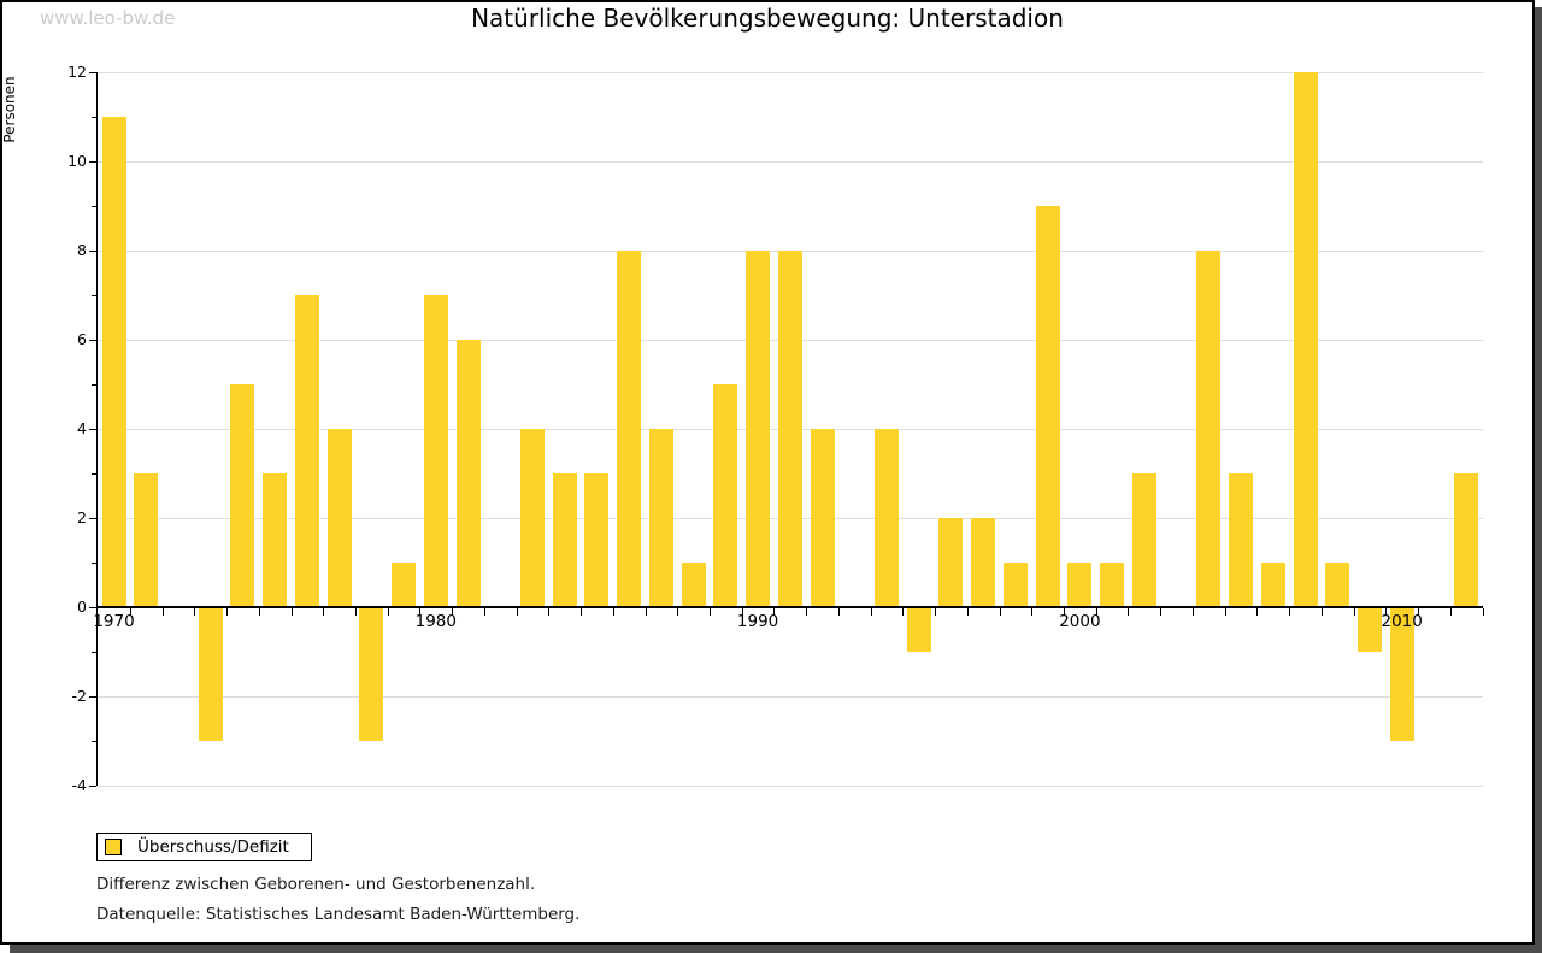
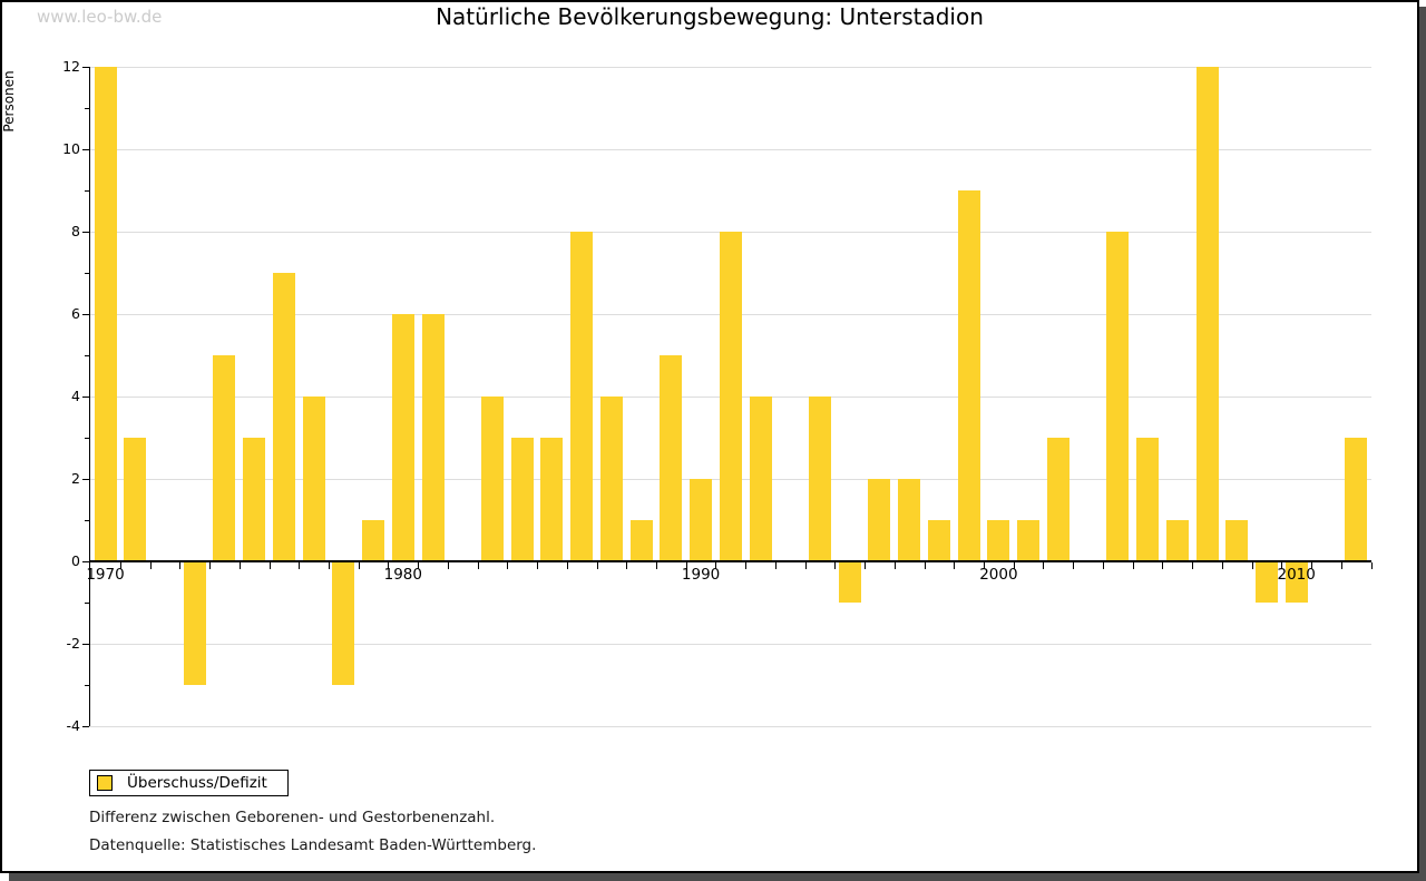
1970: 11 -> 12
1980: 7 -> 6
1990: 8 -> 2
2010: -3 -> -1
